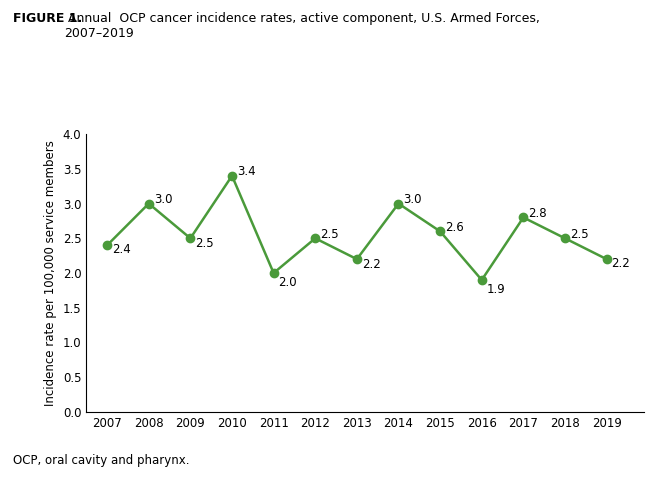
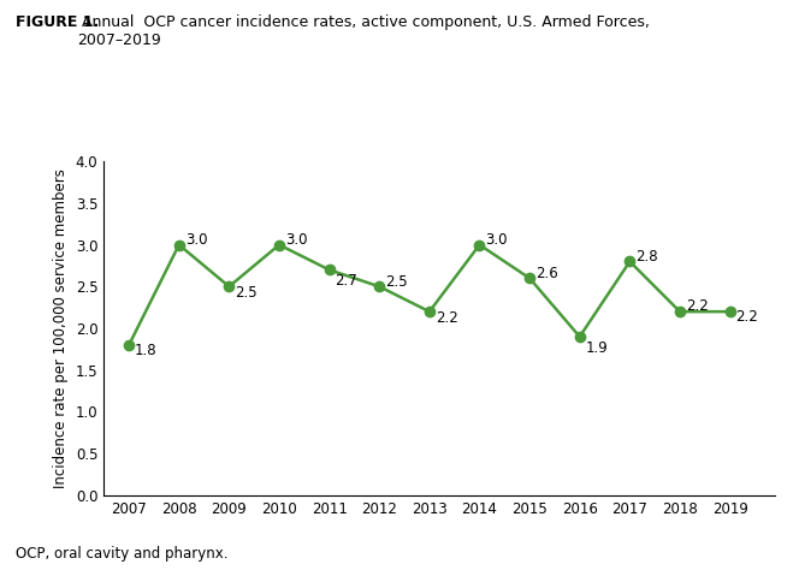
2007: 2.4 -> 1.8
2010: 3.4 -> 3.0
2011: 2.0 -> 2.7
2018: 2.5 -> 2.2
